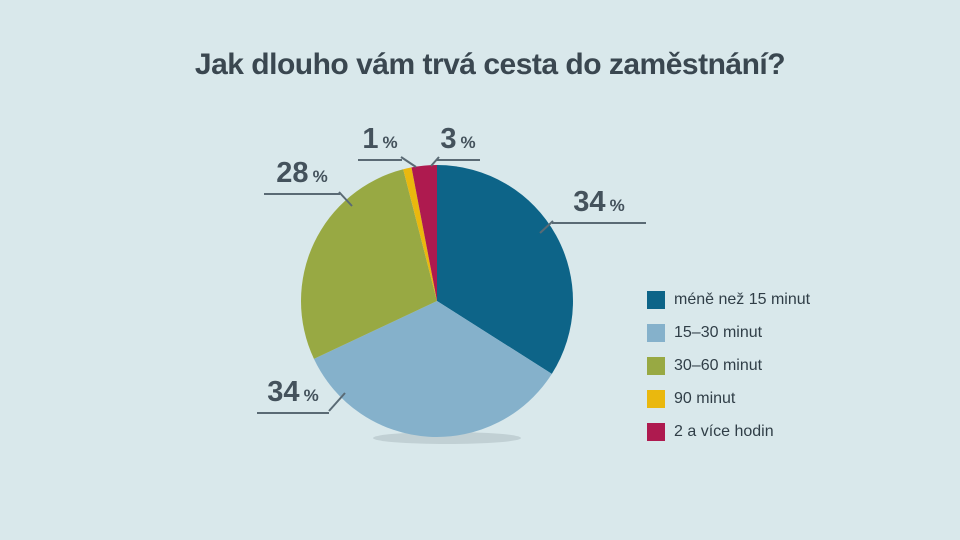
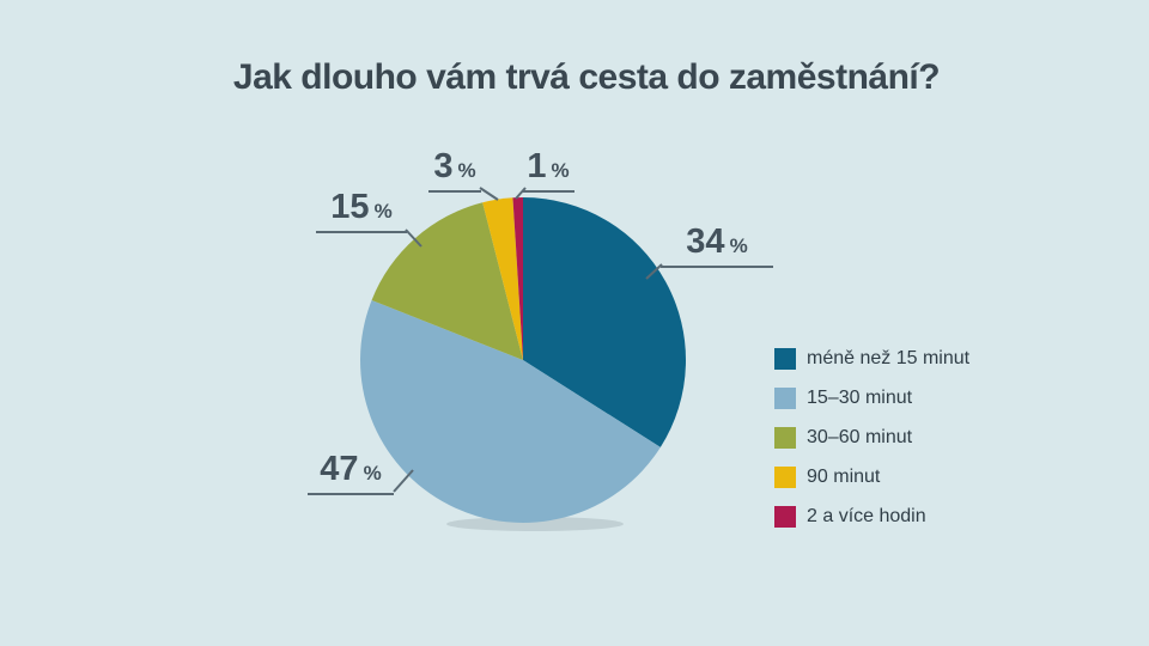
15–30 minut: 34 -> 47
30–60 minut: 28 -> 15
90 minut: 1 -> 3
2 a více hodin: 3 -> 1
